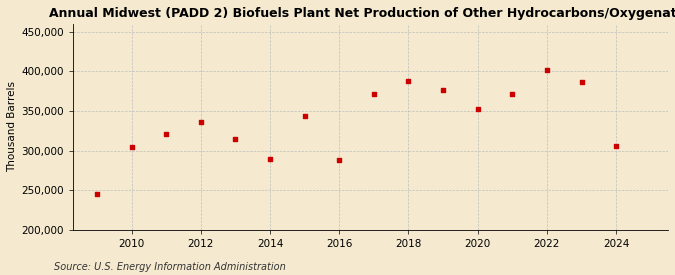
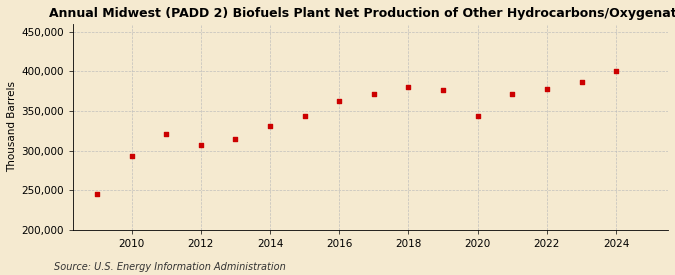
2010: 304,000 -> 293,000
2012: 336,000 -> 307,000
2014: 290,000 -> 331,000
2016: 288,000 -> 362,000
2018: 388,000 -> 380,000
2020: 352,000 -> 344,000
2022: 402,000 -> 378,000
2024: 306,000 -> 401,000
